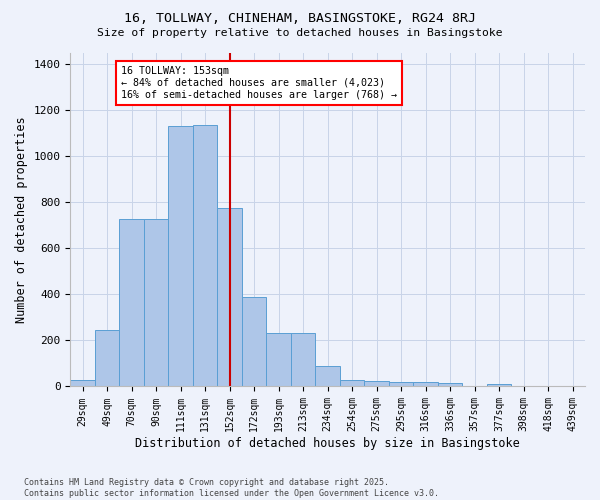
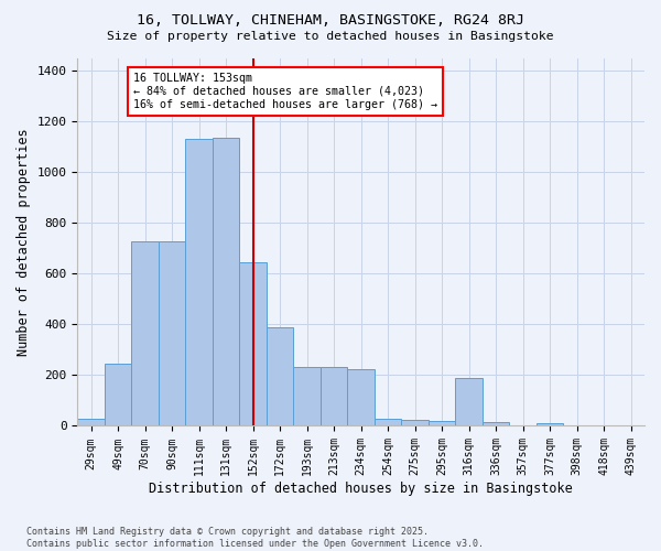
152sqm: 775 -> 645
234sqm: 90 -> 225
316sqm: 20 -> 190
